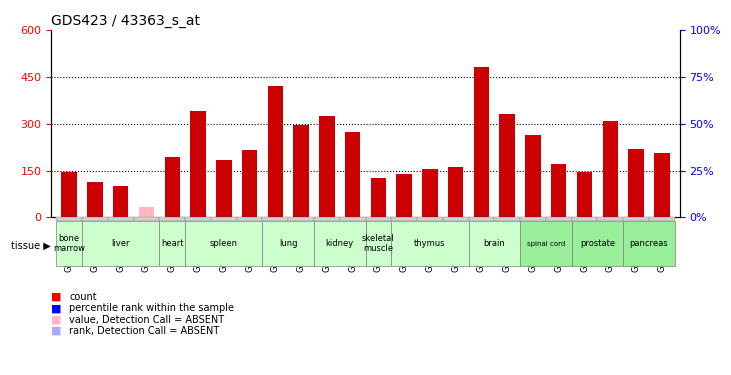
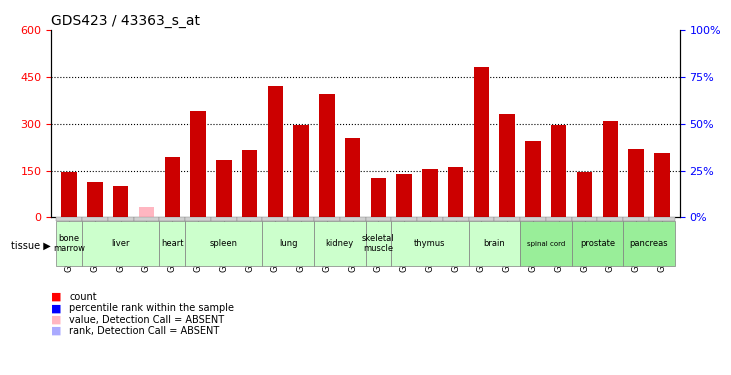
GSM12660: 325 -> 395
GSM12729: 275 -> 255
GSM12679: 265 -> 245
GSM12704: 170 -> 295
